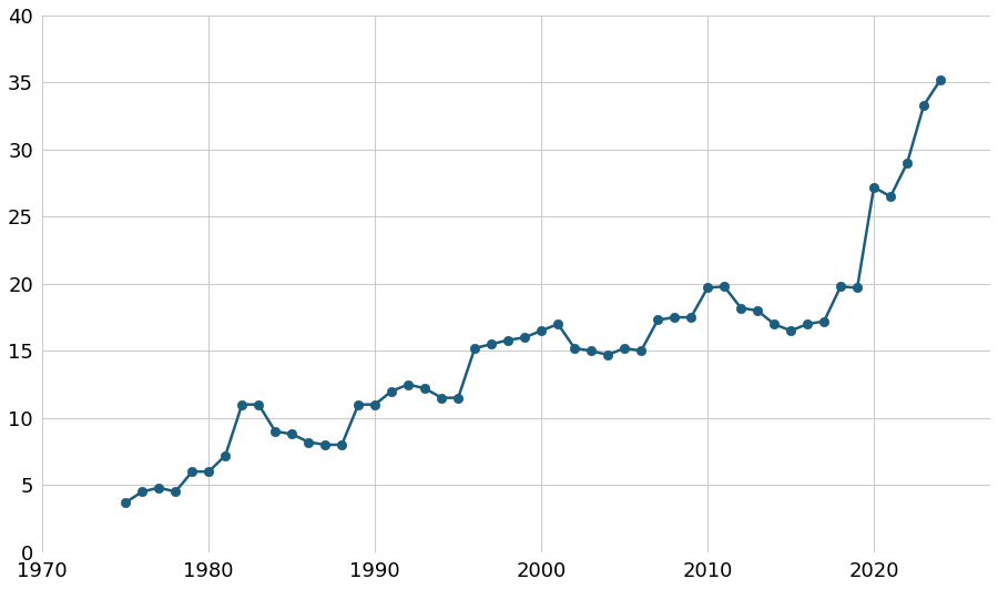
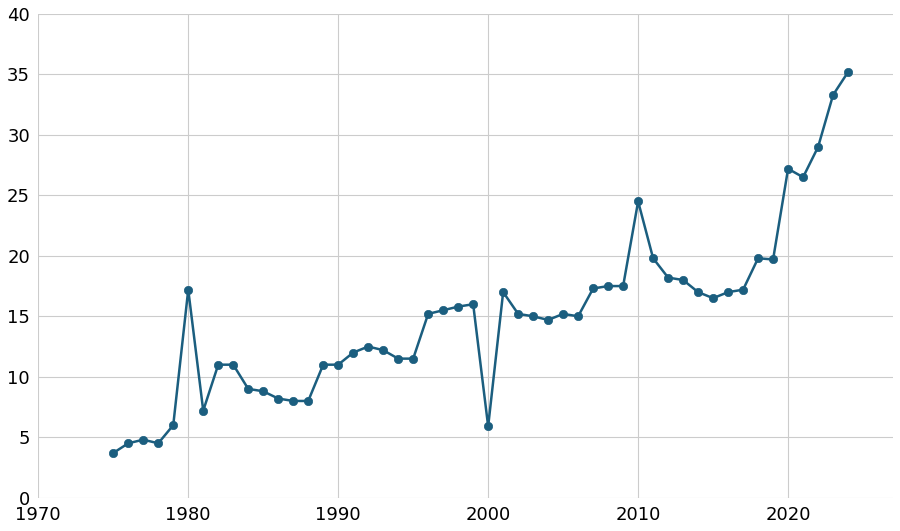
1980: 6.0 -> 17.2
2000: 16.5 -> 5.9
2010: 19.7 -> 24.5
